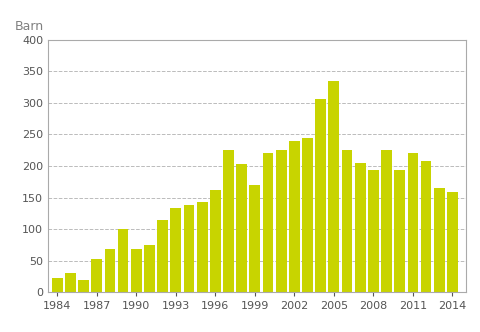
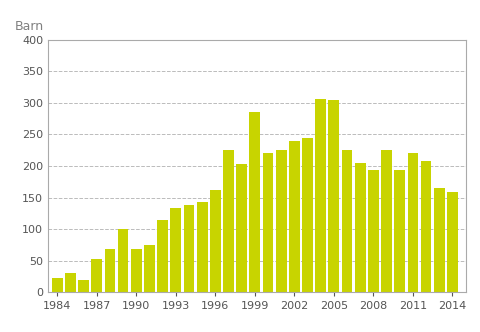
1999: 170 -> 286
2005: 335 -> 304
